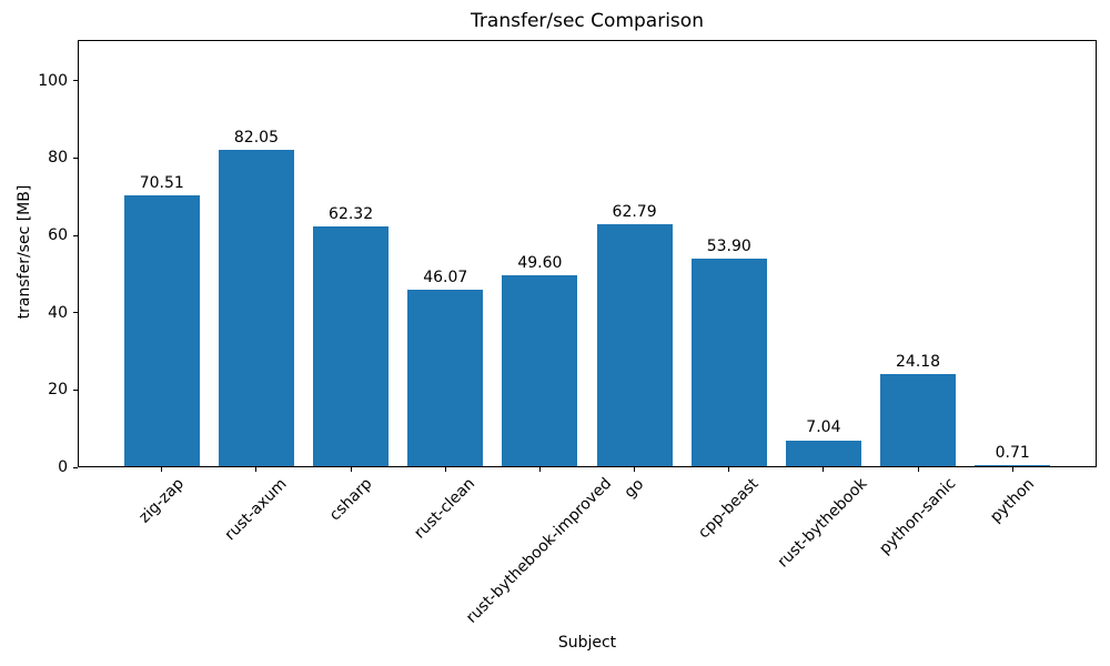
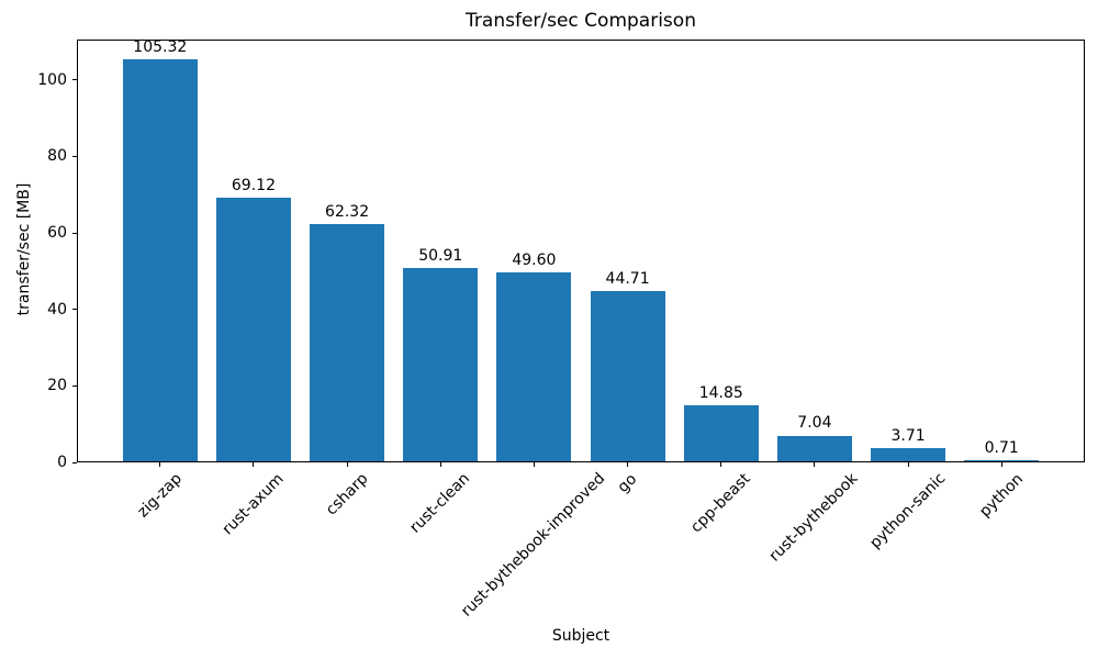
zig-zap: 70.51 -> 105.32
rust-axum: 82.05 -> 69.12
rust-clean: 46.07 -> 50.91
go: 62.79 -> 44.71
cpp-beast: 53.90 -> 14.85
python-sanic: 24.18 -> 3.71
